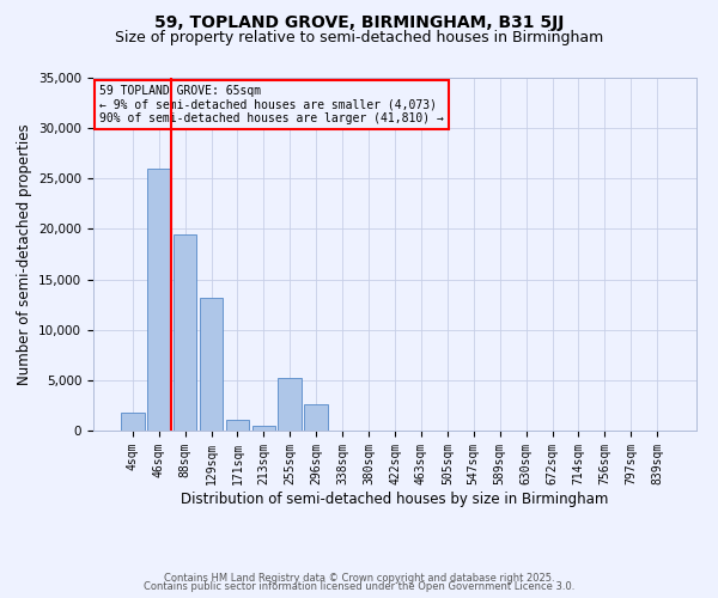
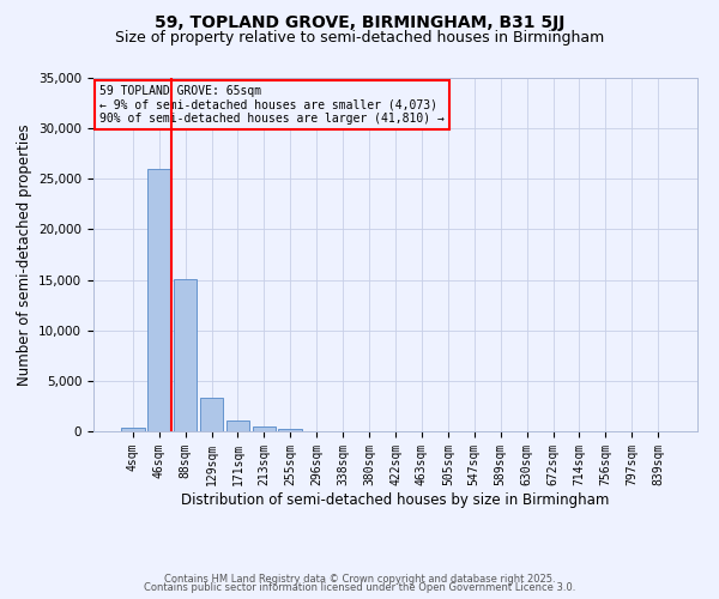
4sqm: 1,800 -> 400
88sqm: 19,400 -> 15,100
129sqm: 13,200 -> 3,300
255sqm: 5,200 -> 200
296sqm: 2,600 -> 0
